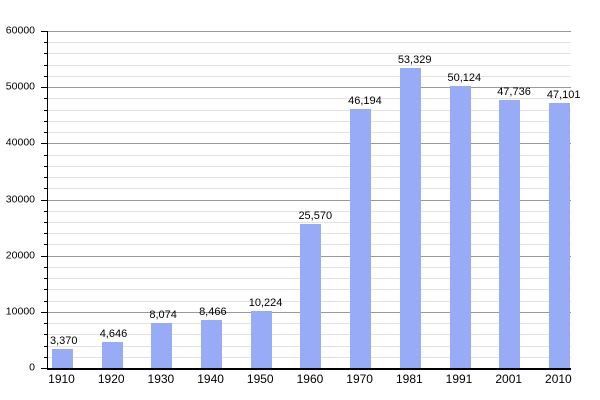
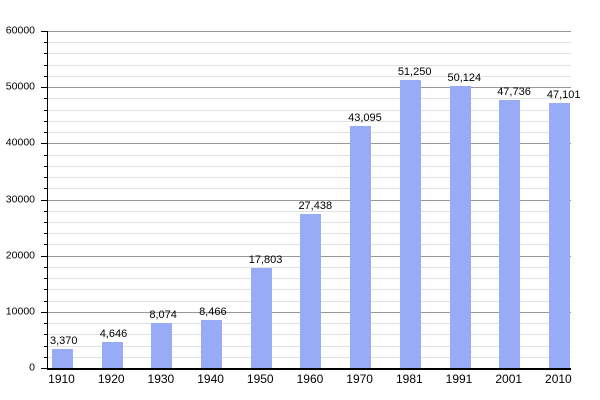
1950: 10,224 -> 17,803
1960: 25,570 -> 27,438
1970: 46,194 -> 43,095
1981: 53,329 -> 51,250
